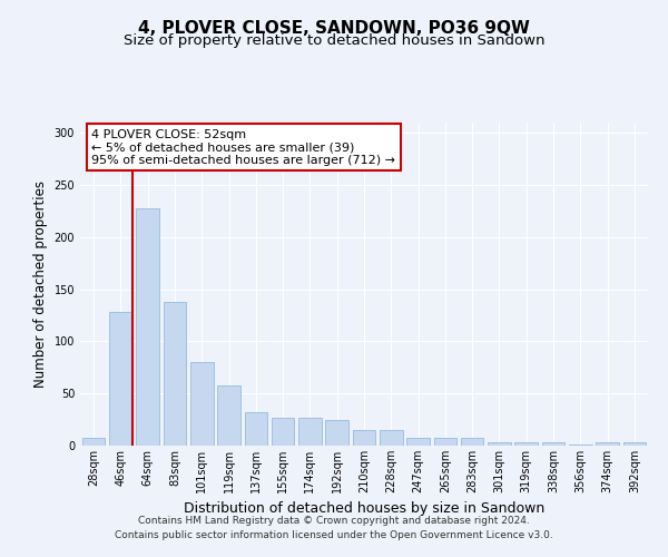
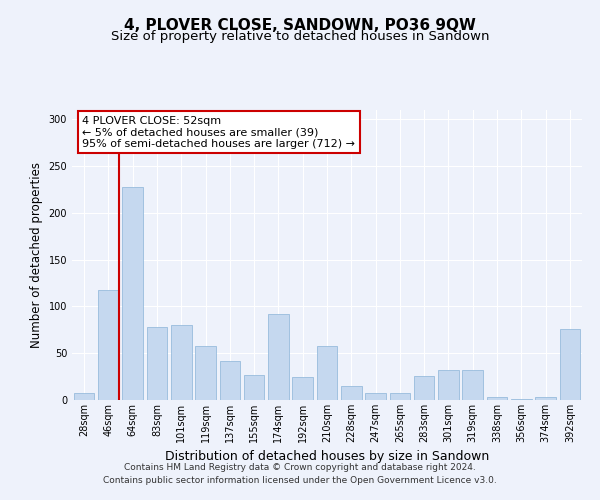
46sqm: 128 -> 118
83sqm: 138 -> 78
137sqm: 32 -> 42
174sqm: 27 -> 92
210sqm: 15 -> 58
283sqm: 7 -> 26
301sqm: 3 -> 32
319sqm: 3 -> 32
392sqm: 3 -> 76
